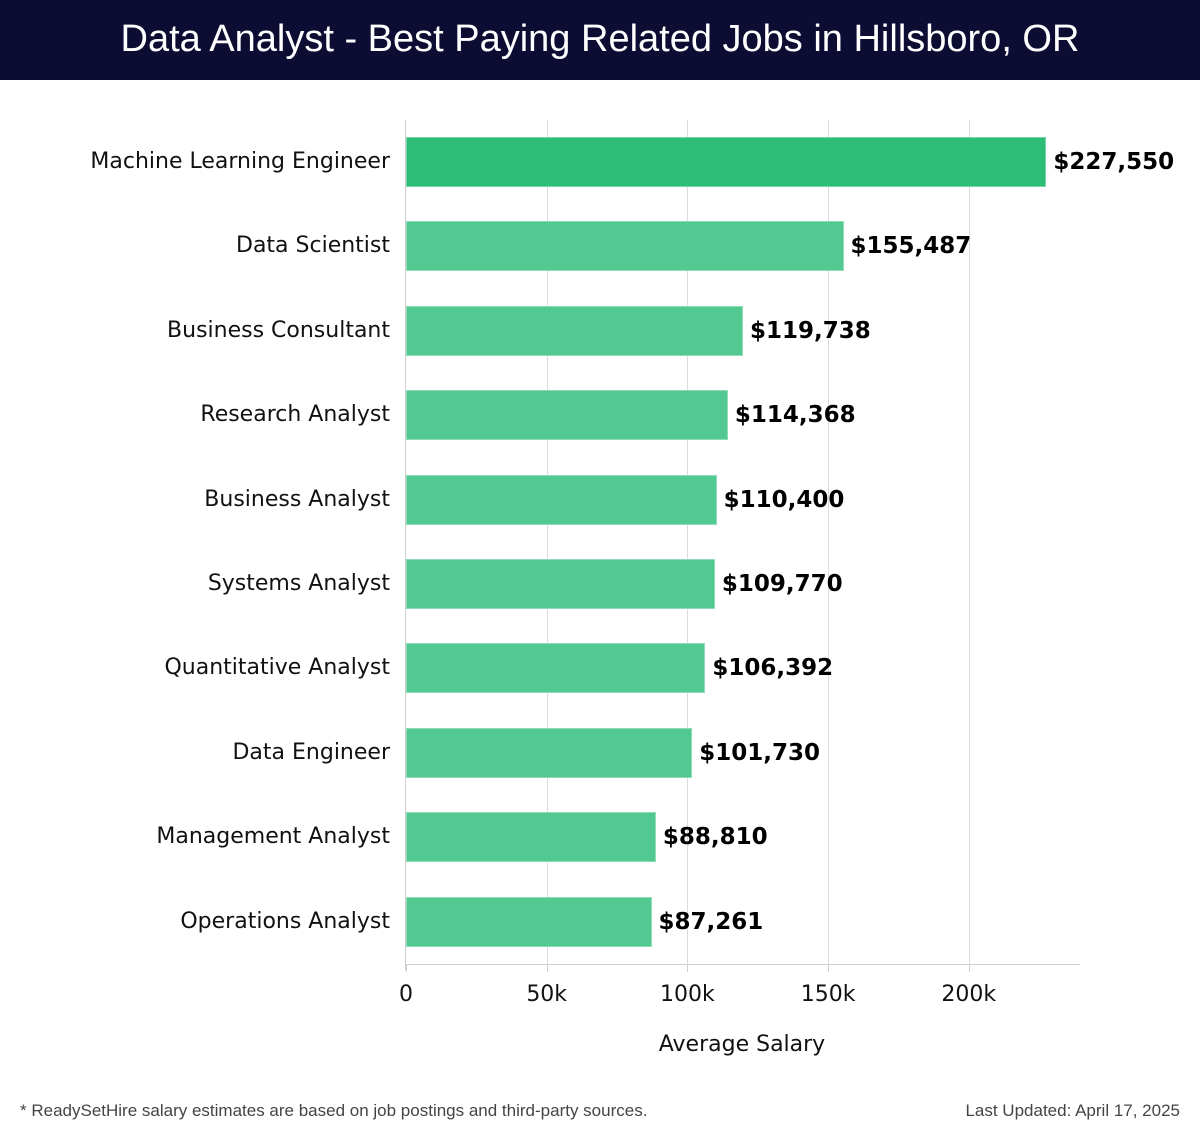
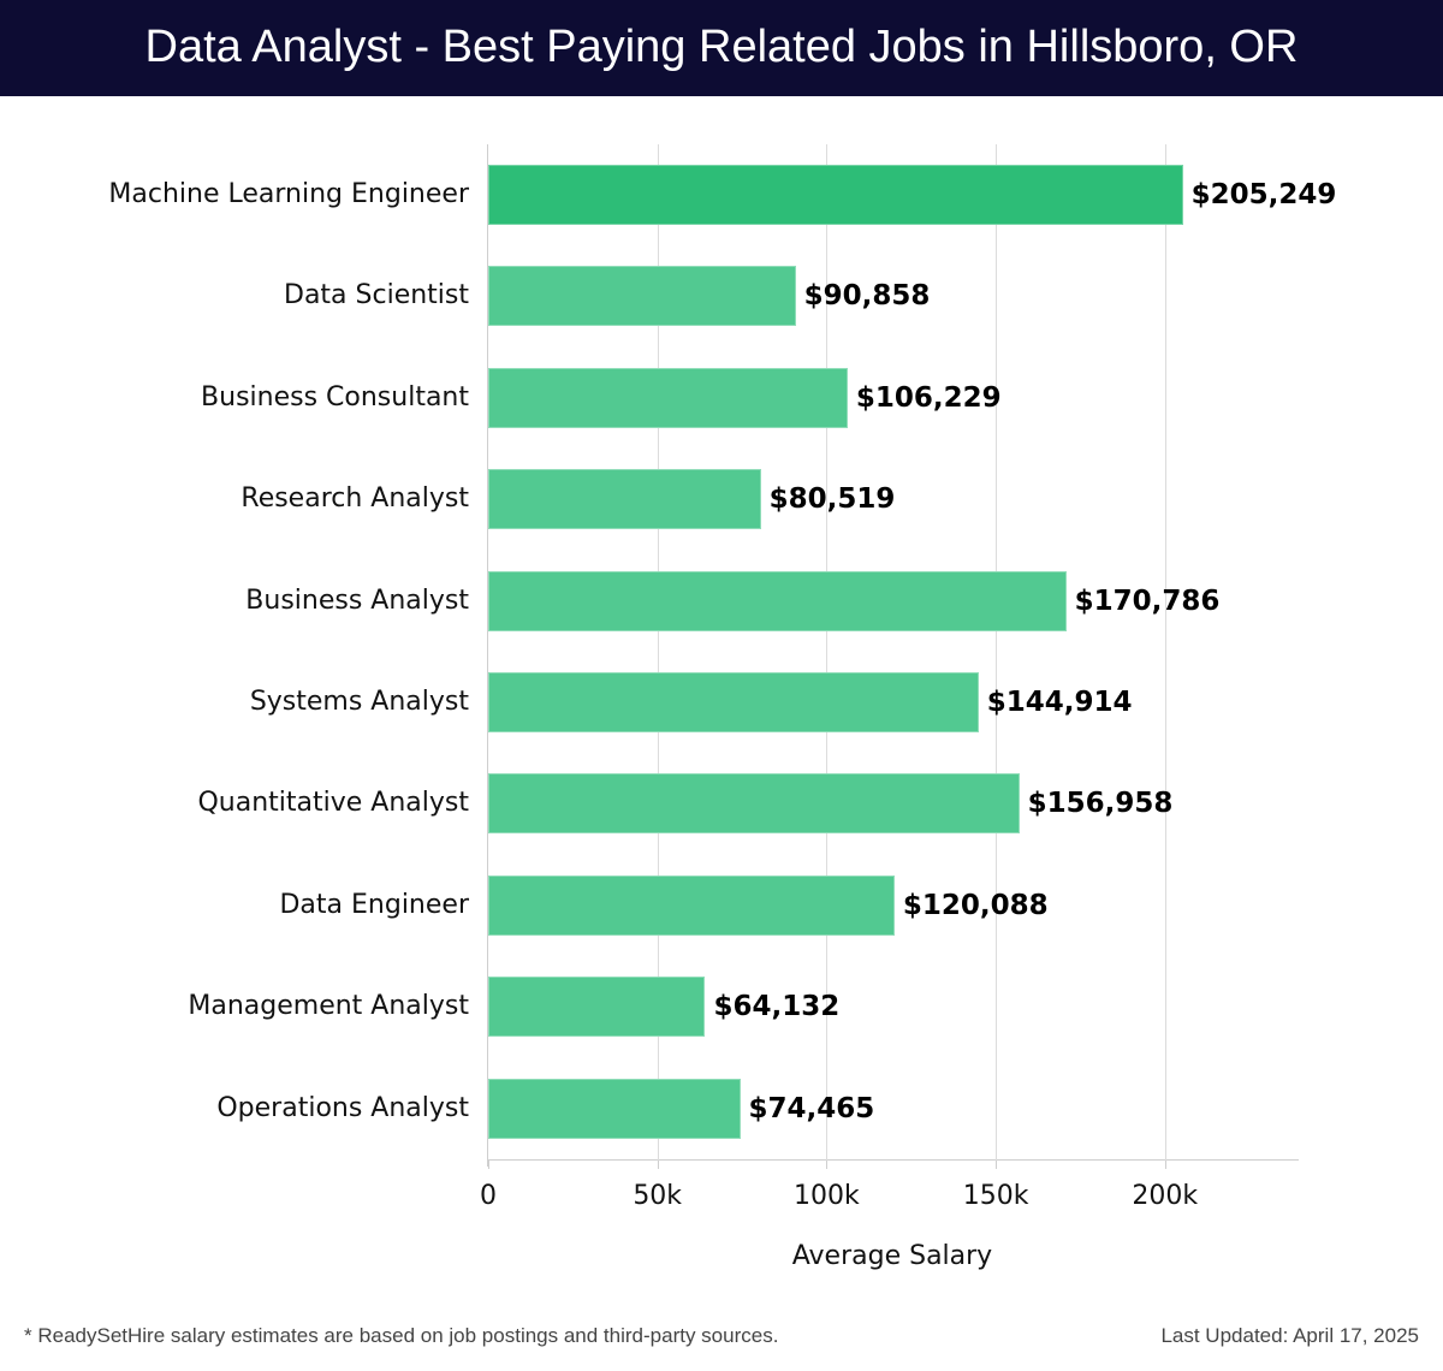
Machine Learning Engineer: $227,550 -> $205,249
Data Scientist: $155,487 -> $90,858
Business Consultant: $119,738 -> $106,229
Research Analyst: $114,368 -> $80,519
Business Analyst: $110,400 -> $170,786
Systems Analyst: $109,770 -> $144,914
Quantitative Analyst: $106,392 -> $156,958
Data Engineer: $101,730 -> $120,088
Management Analyst: $88,810 -> $64,132
Operations Analyst: $87,261 -> $74,465
